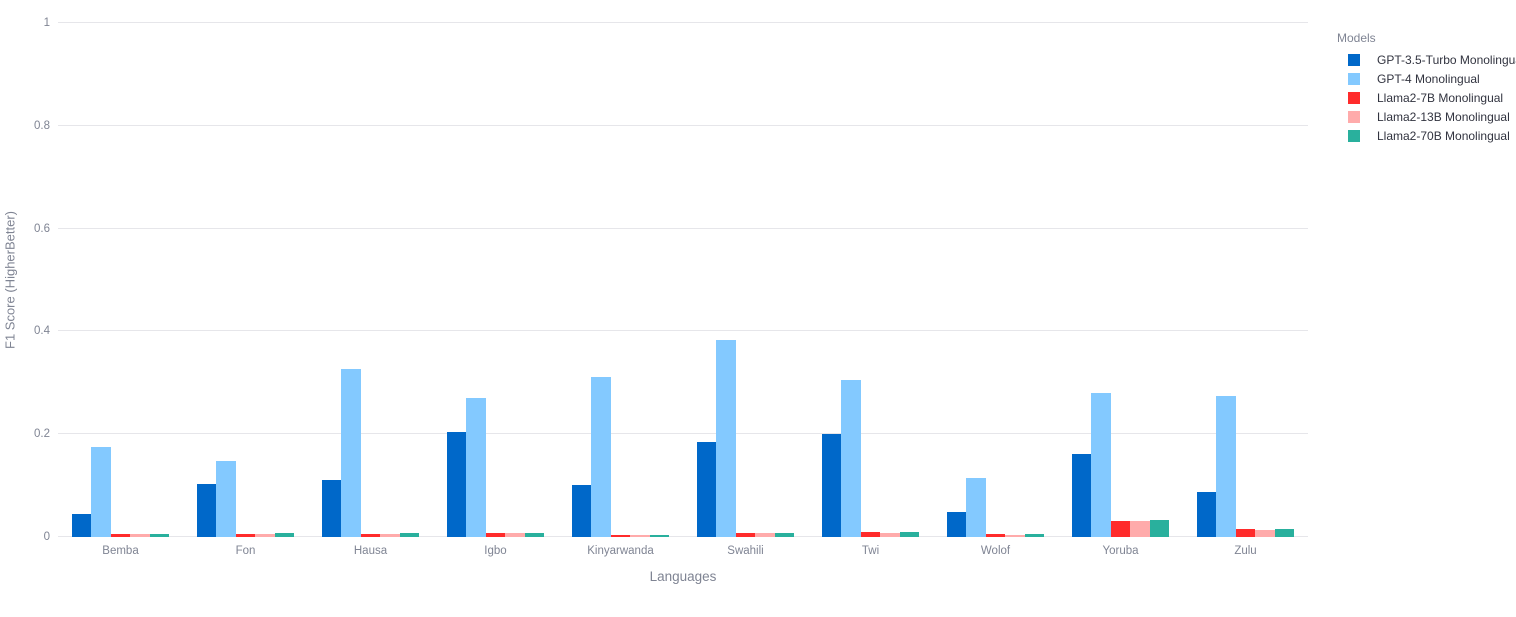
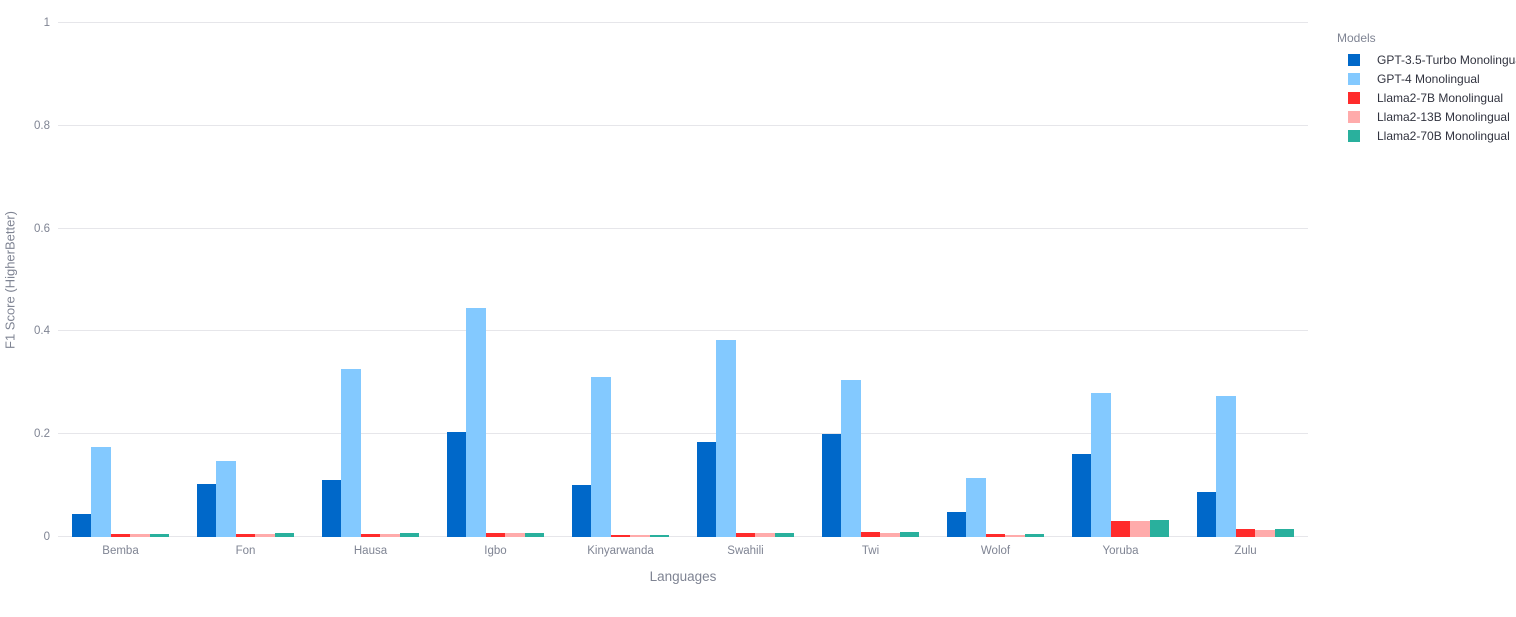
GPT-4 Monolingual/Igbo: 0.27 -> 0.45
